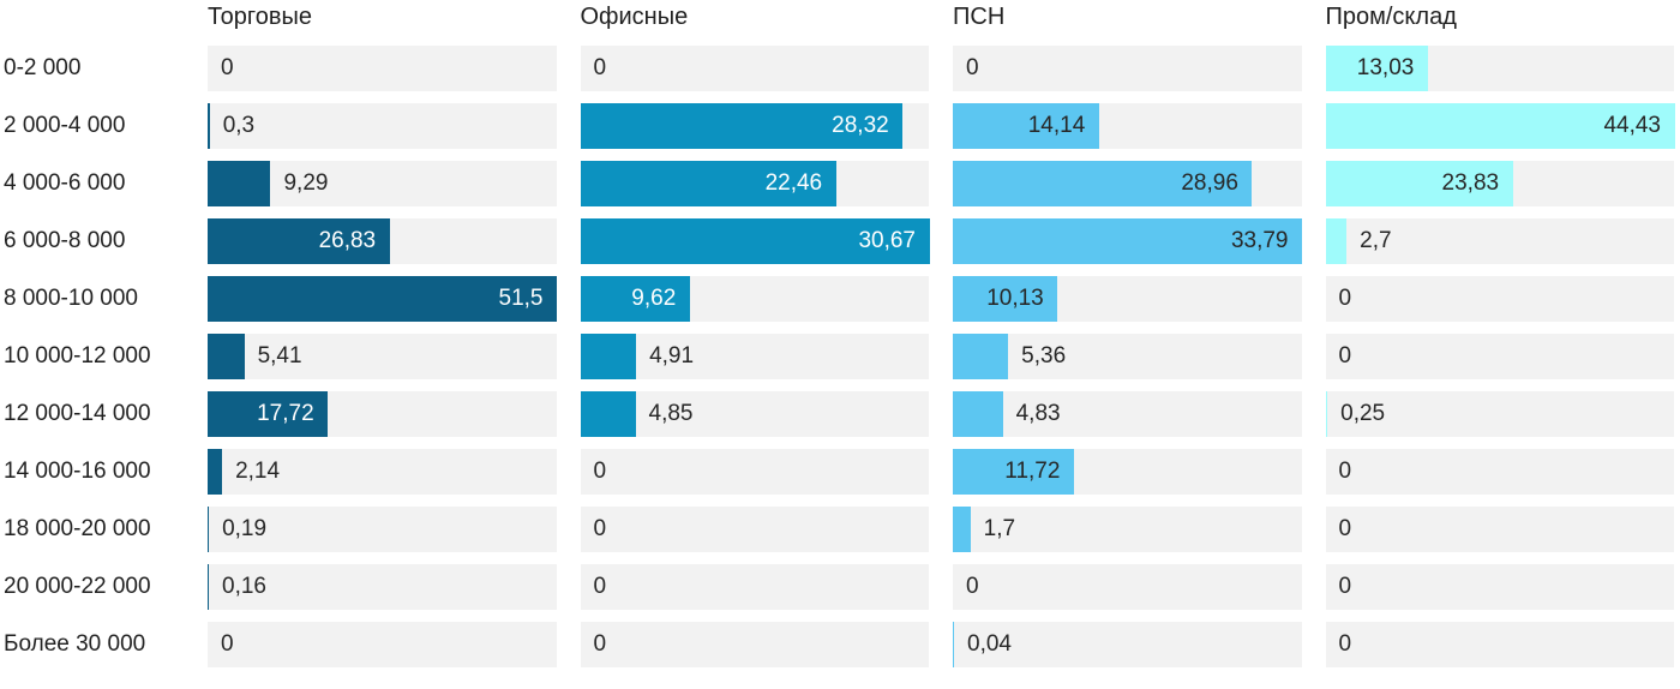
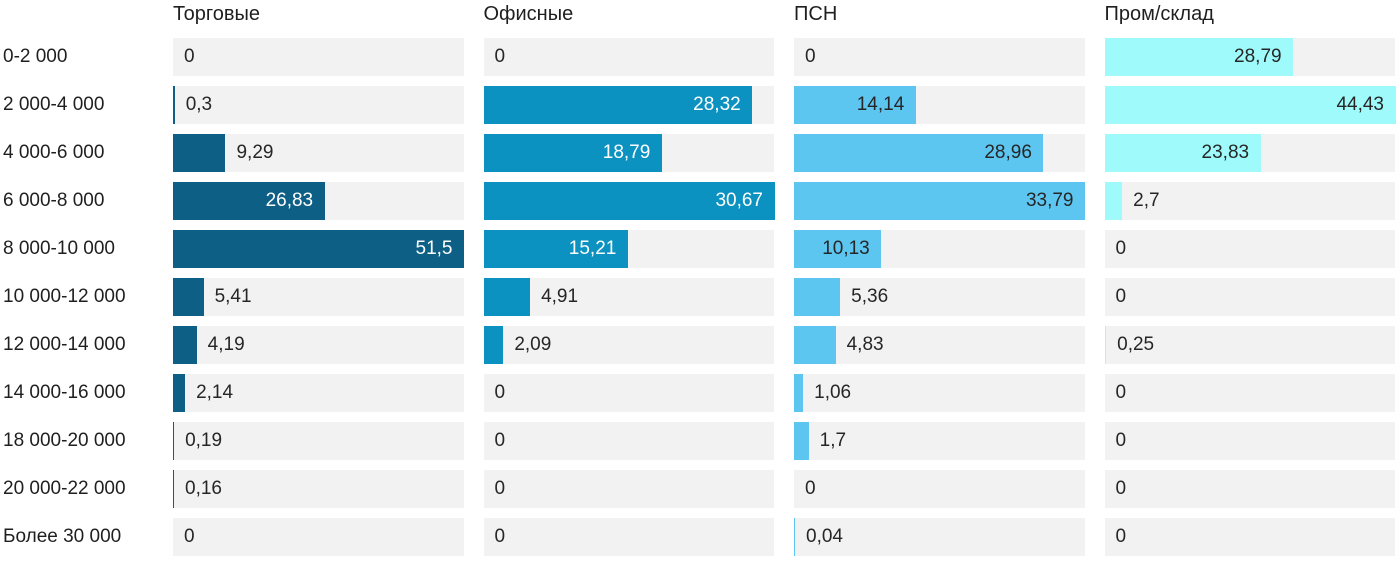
Пром/склад/0-2 000: 13,03 -> 28,79
Офисные/4 000-6 000: 22,46 -> 18,79
Офисные/8 000-10 000: 9,62 -> 15,21
Торговые/12 000-14 000: 17,72 -> 4,19
Офисные/12 000-14 000: 4,85 -> 2,09
ПСН/14 000-16 000: 11,72 -> 1,06
